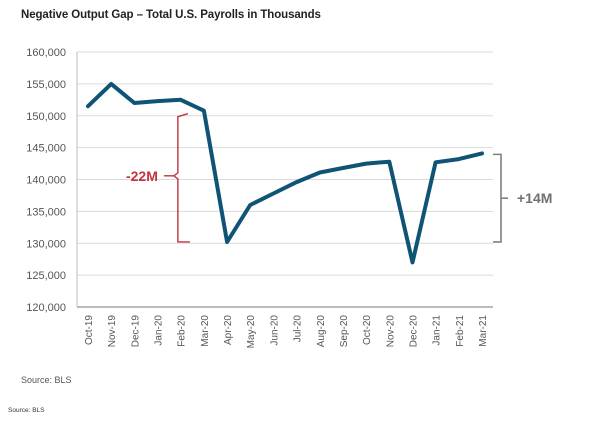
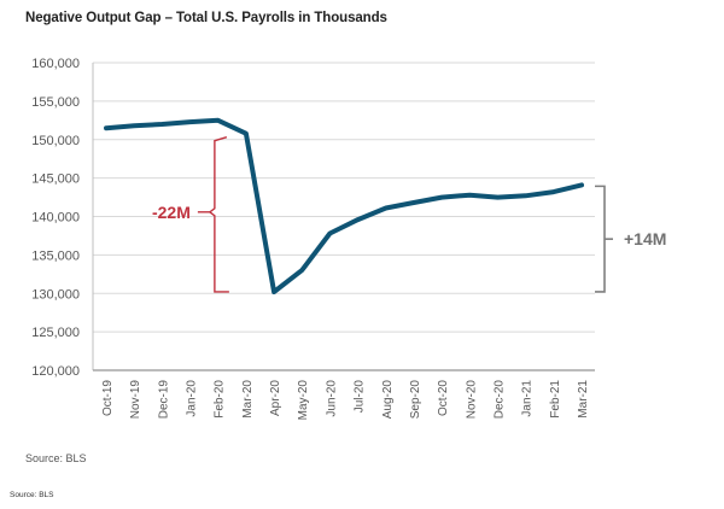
Nov-19: 155000 -> 152000
May-20: 136000 -> 133000
Dec-20: 127000 -> 142000
